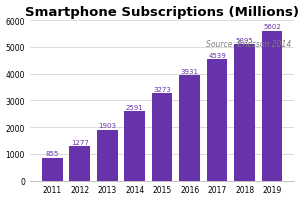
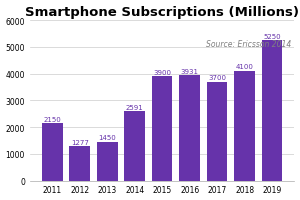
2011: 860 -> 2150
2013: 1900 -> 1450
2015: 3270 -> 3900
2017: 4540 -> 3700
2018: 5100 -> 4100
2019: 5600 -> 5250
